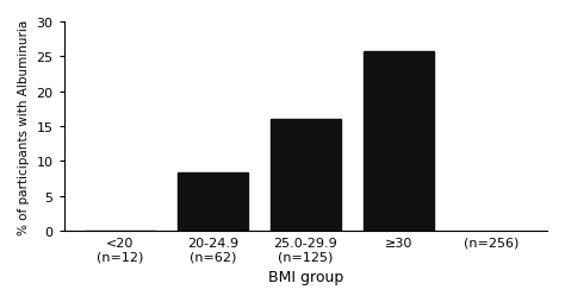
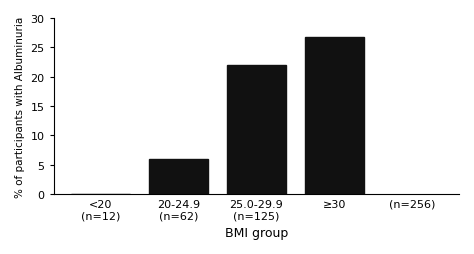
20-24.9 (n=62): 8.3 -> 6.0
25.0-29.9 (n=125): 16.0 -> 22.0
≥30: 25.8 -> 26.8
